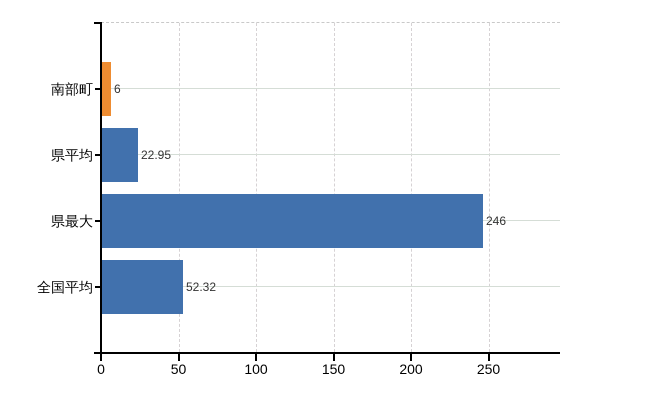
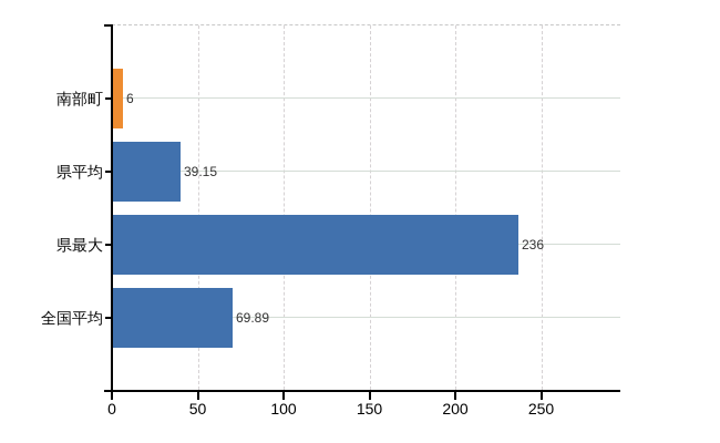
県平均: 22.95 -> 39.15
県最大: 246 -> 236
全国平均: 52.32 -> 69.89
